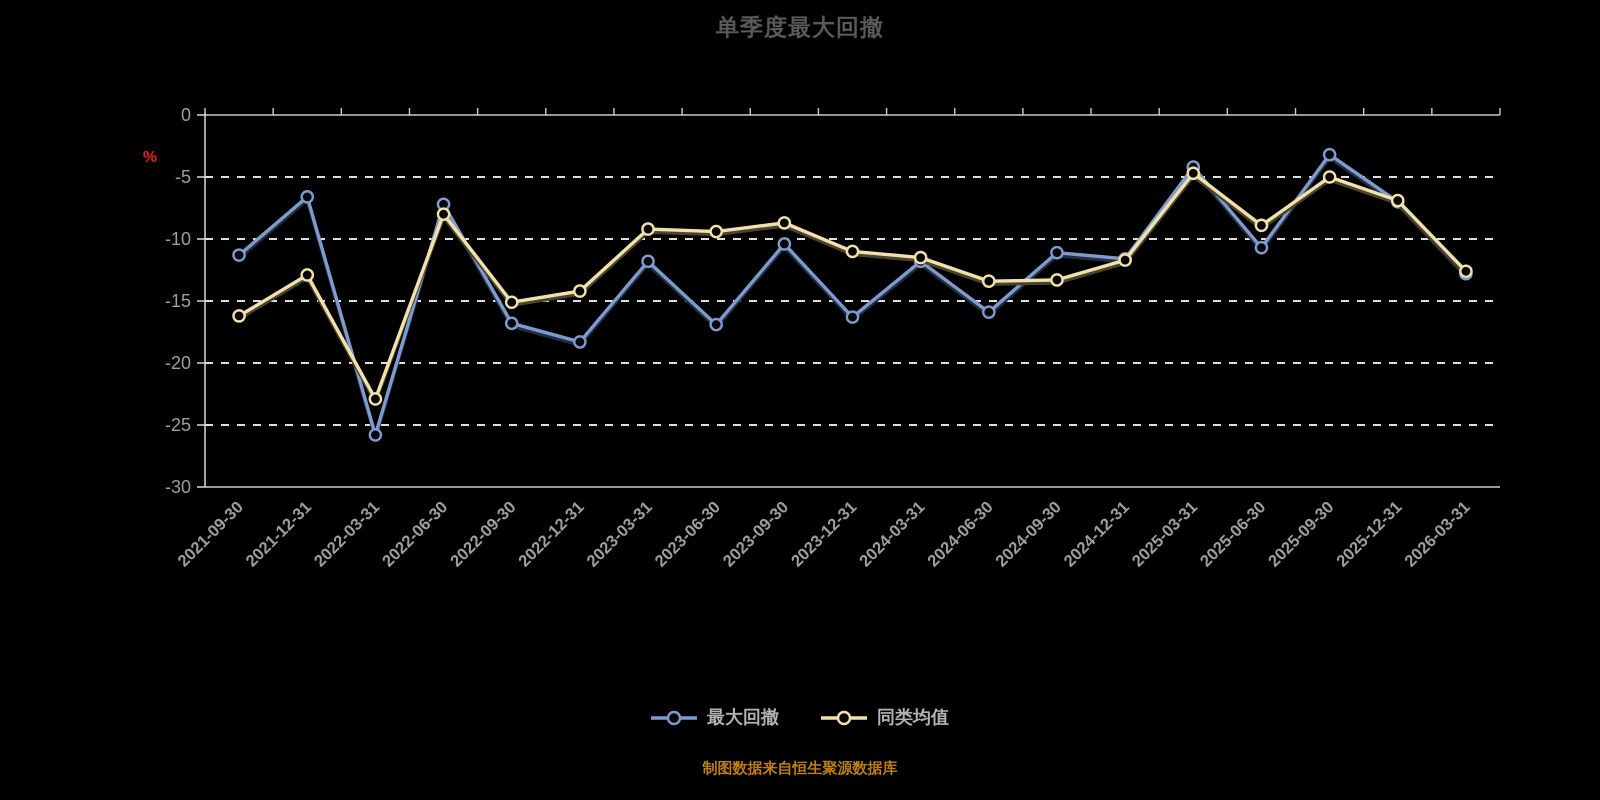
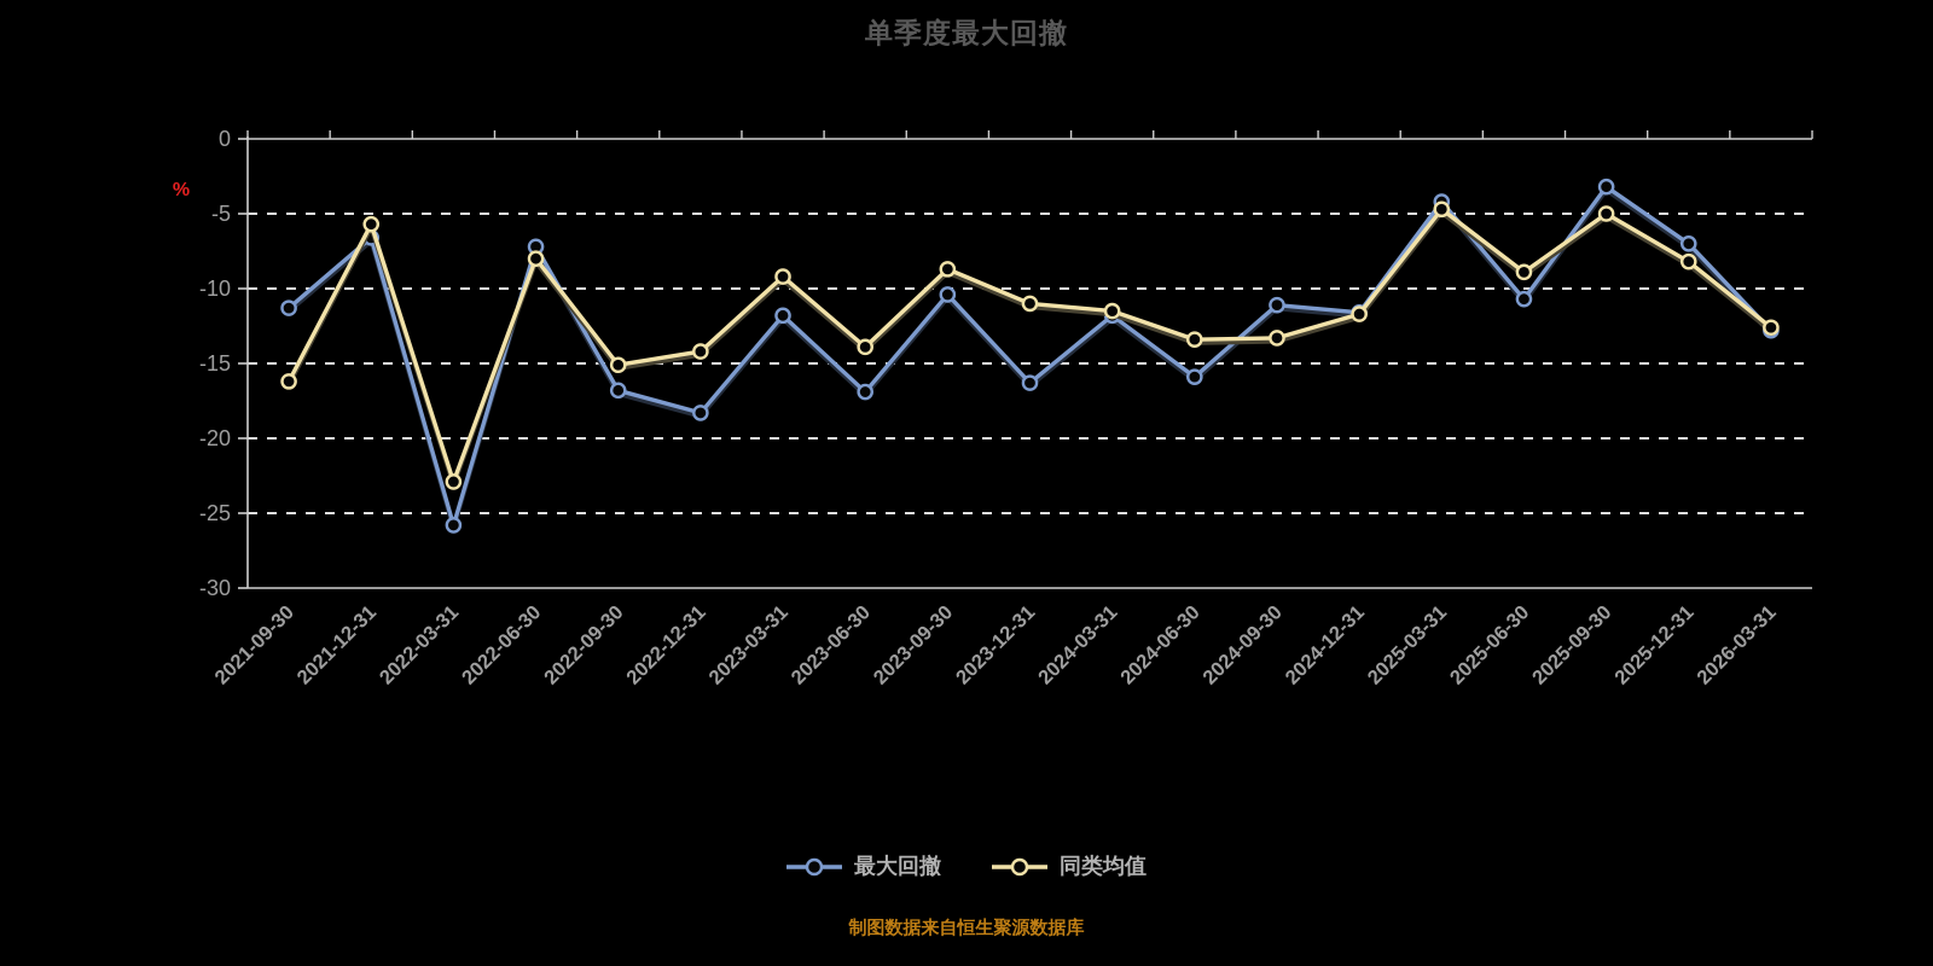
同类均值/2021-12-31: -12.9 -> -5.7
同类均值/2023-06-30: -9.4 -> -13.9
同类均值/2025-12-31: -6.9 -> -8.2
